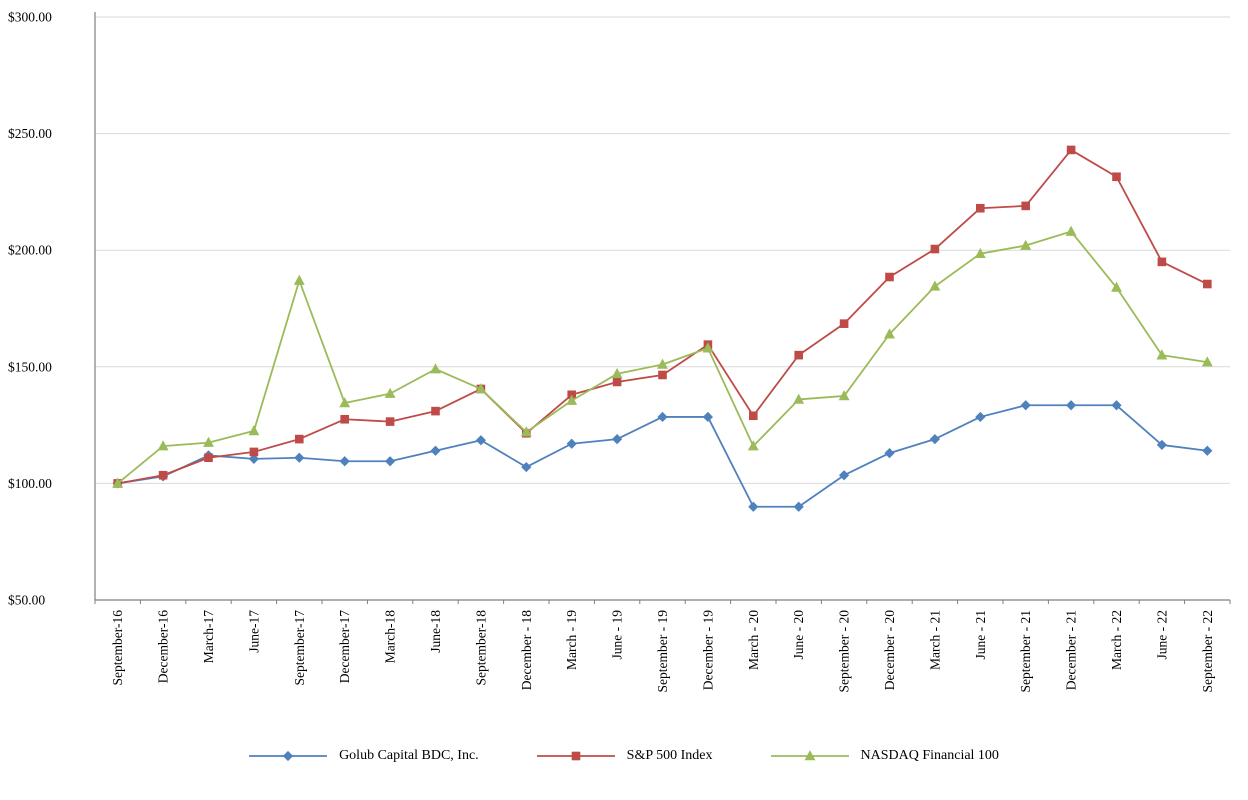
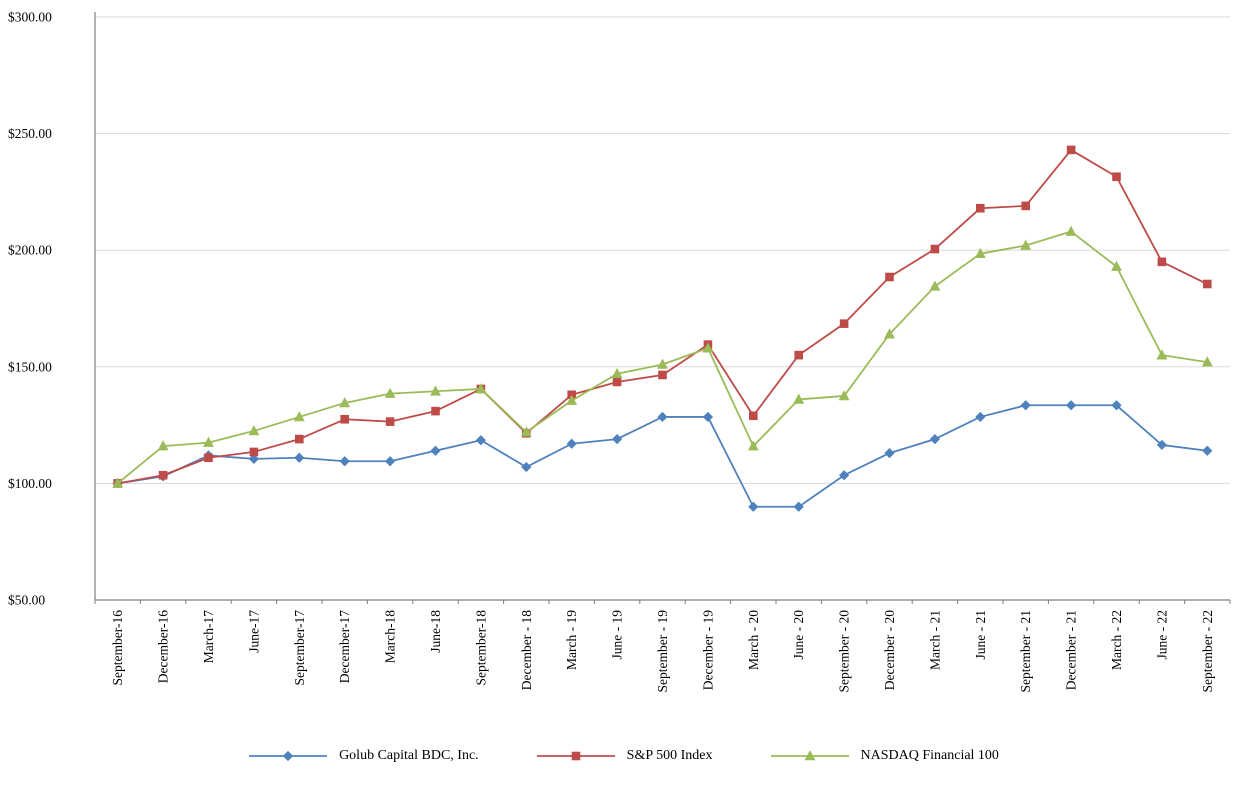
NASDAQ Financial 100/September-17: $187 -> $128
NASDAQ Financial 100/June-18: $149 -> $140
NASDAQ Financial 100/March - 22: $184 -> $193
